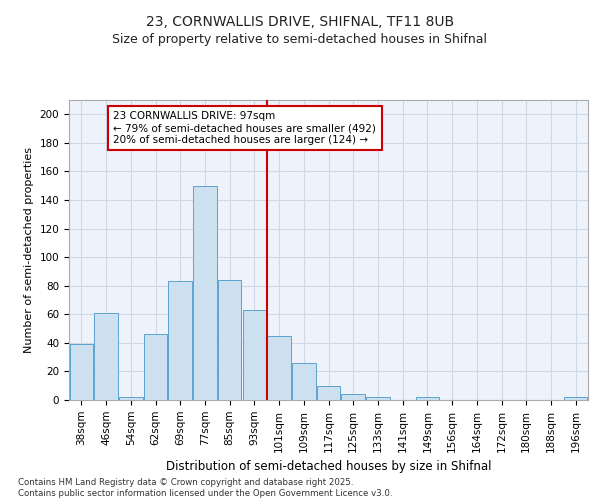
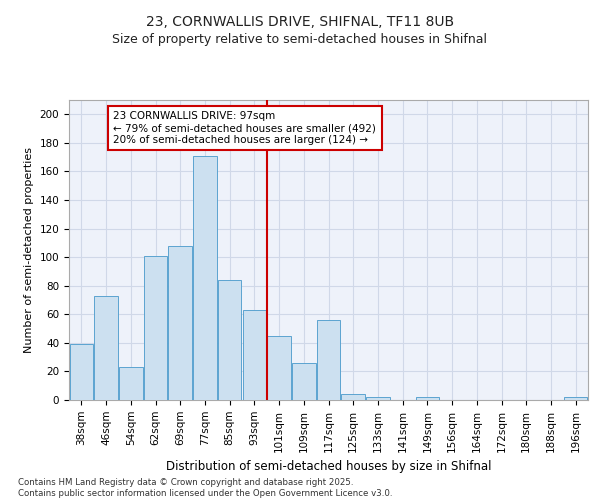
46sqm: 61 -> 73
54sqm: 2 -> 23
62sqm: 46 -> 101
69sqm: 83 -> 108
77sqm: 150 -> 171
117sqm: 10 -> 56
